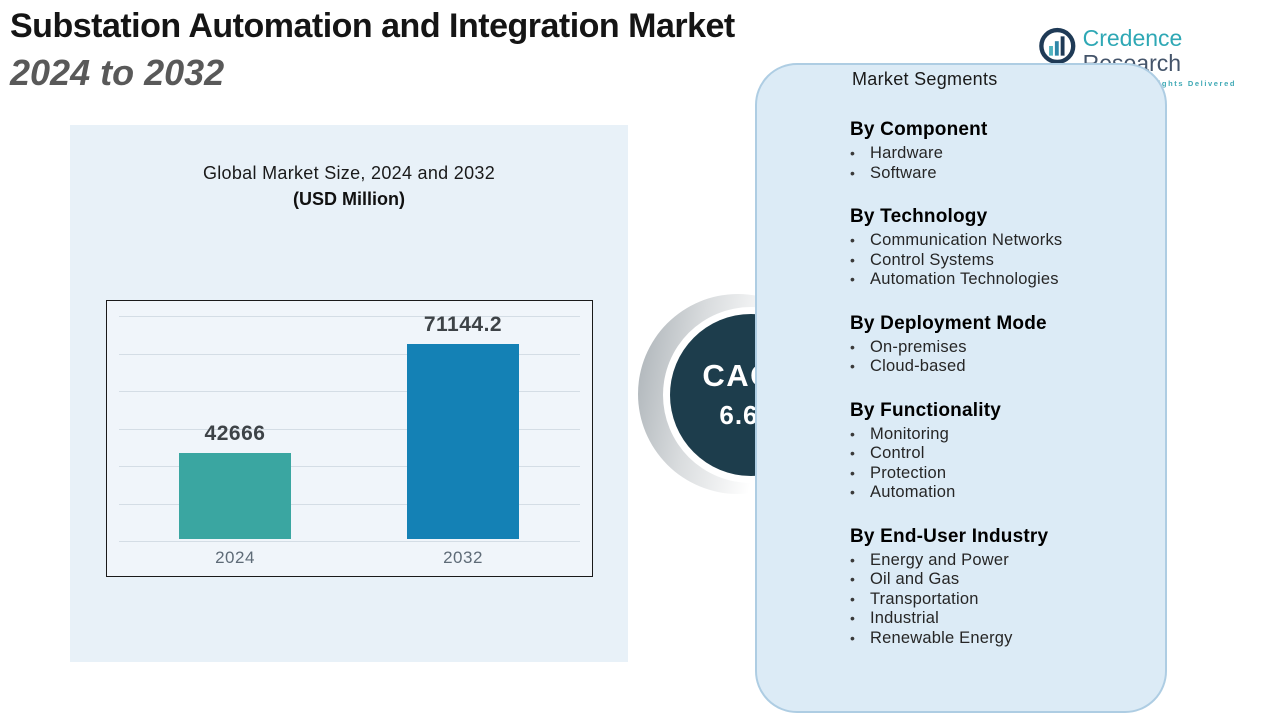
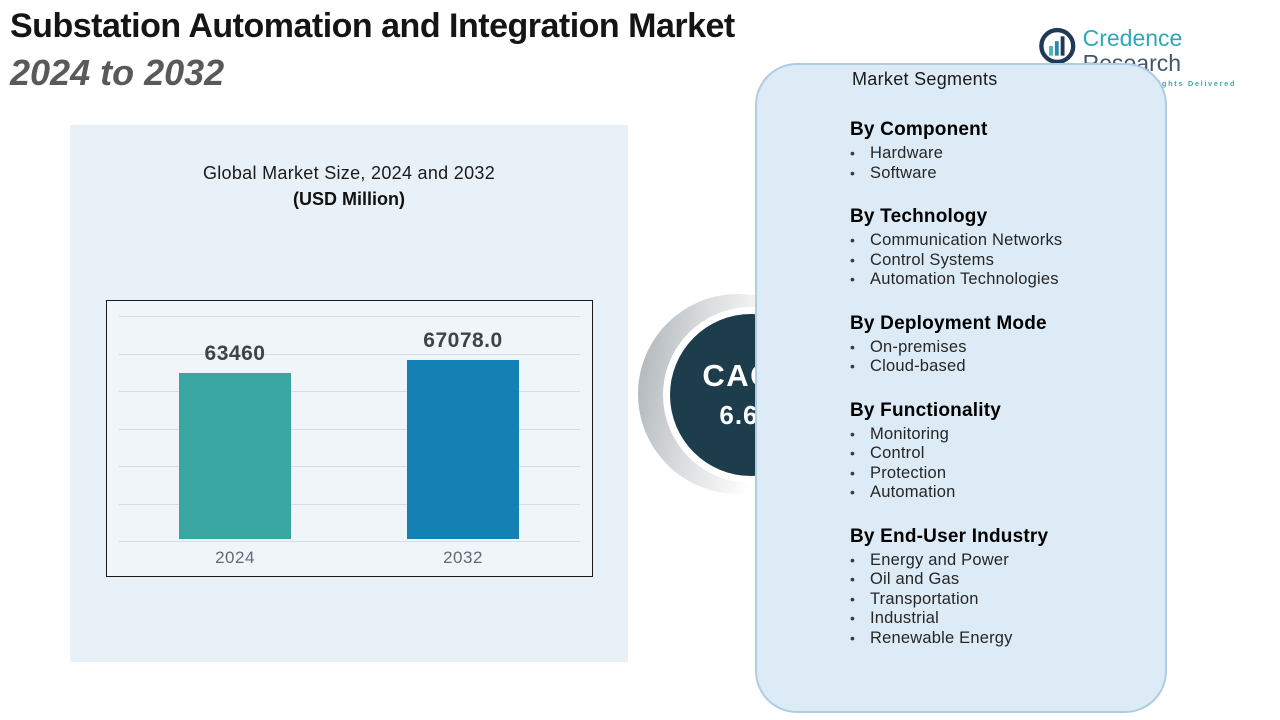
2024: 42666 -> 63460
2032: 71144.2 -> 67078.0
